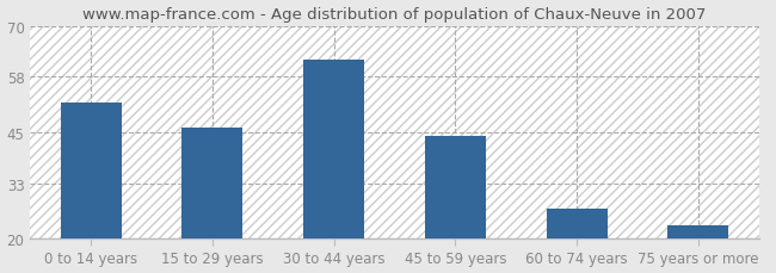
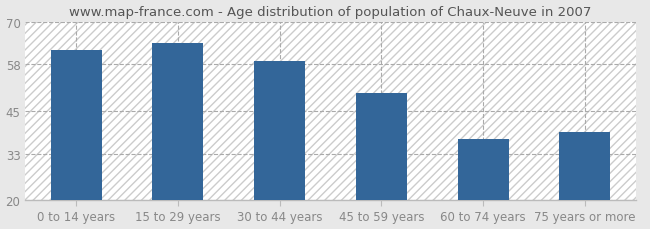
0 to 14 years: 52 -> 62
15 to 29 years: 46 -> 64
30 to 44 years: 62 -> 59
45 to 59 years: 44 -> 50
60 to 74 years: 27 -> 37
75 years or more: 23 -> 39
